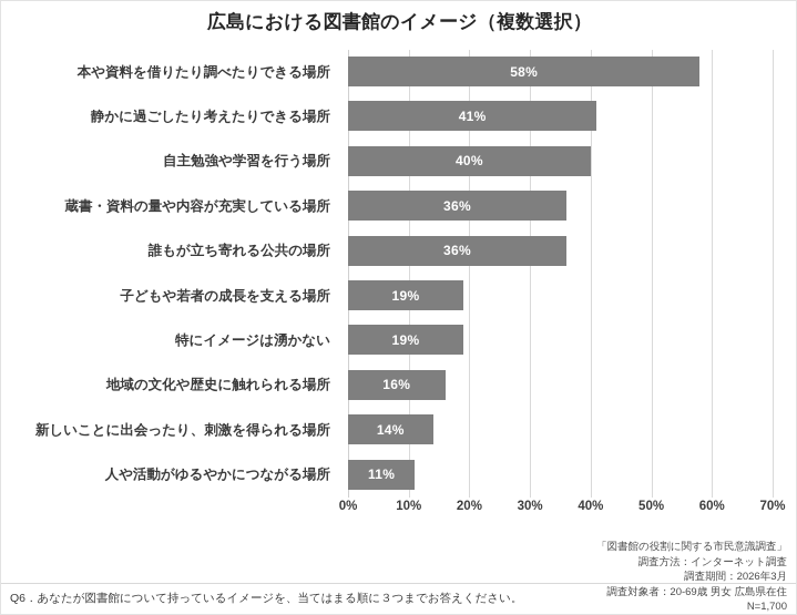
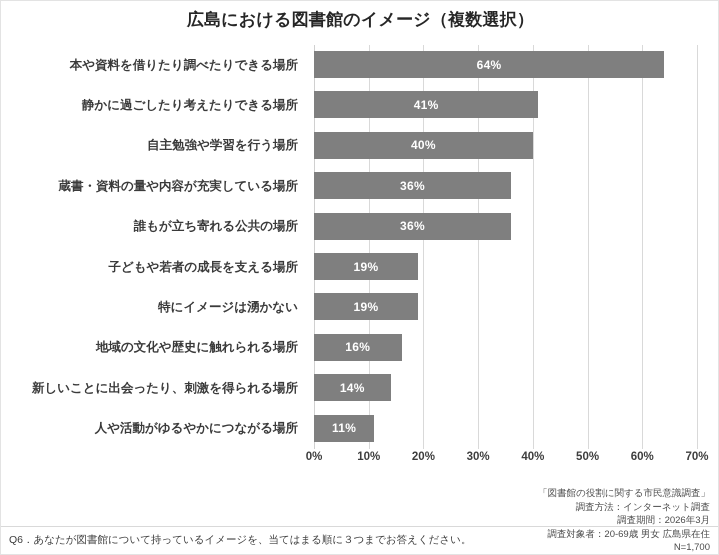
本や資料を借りたり調べたりできる場所: 58% -> 64%
